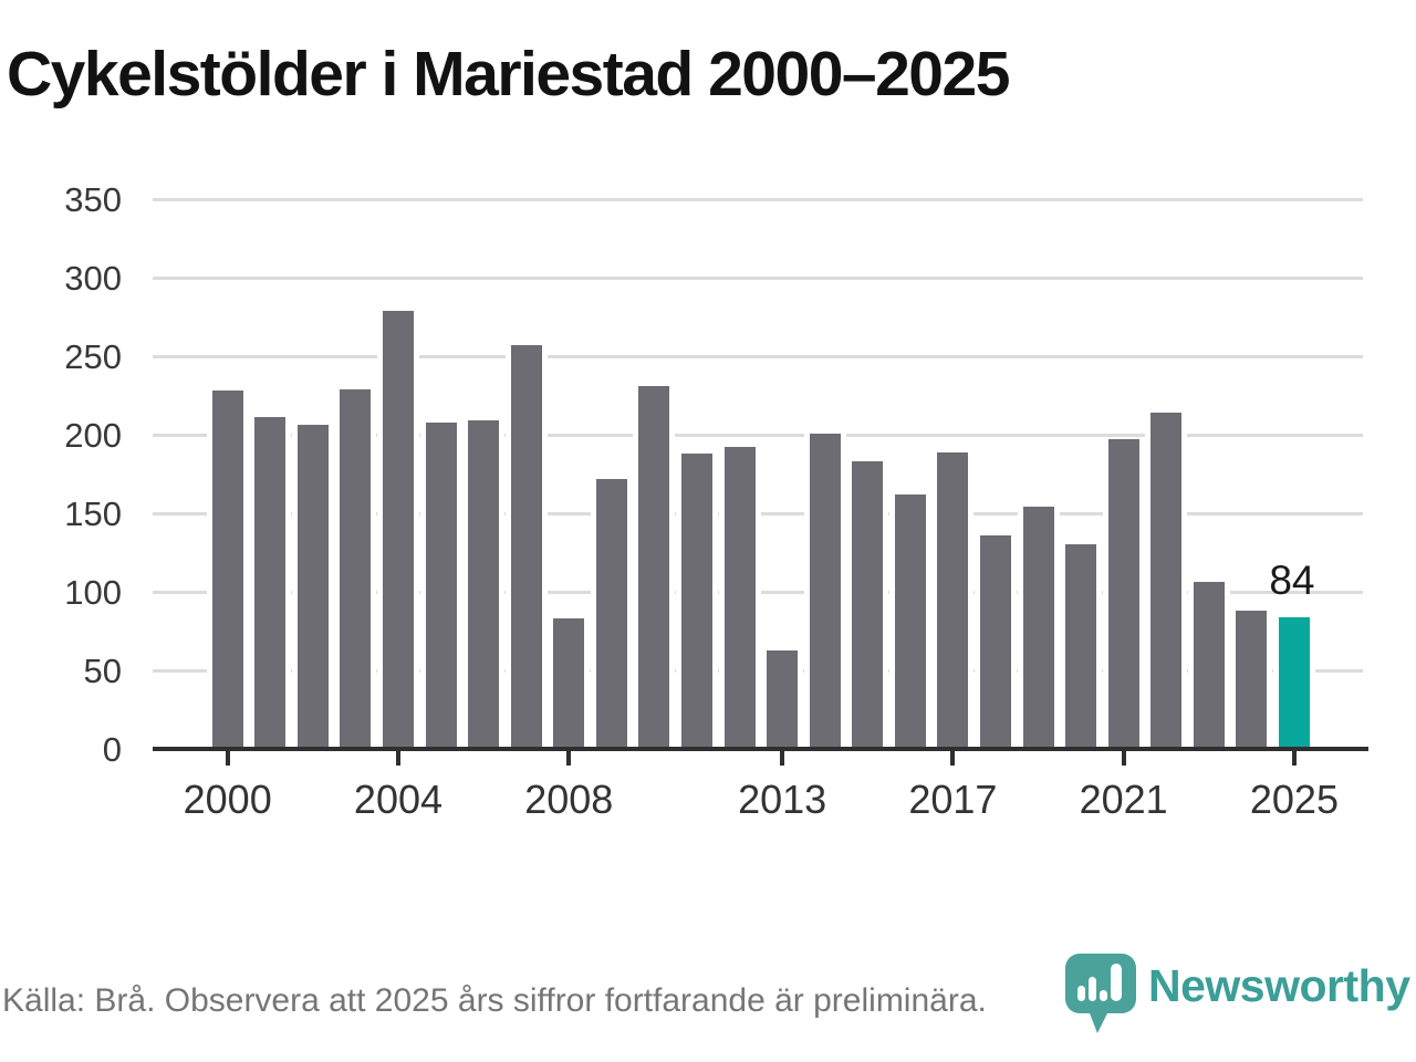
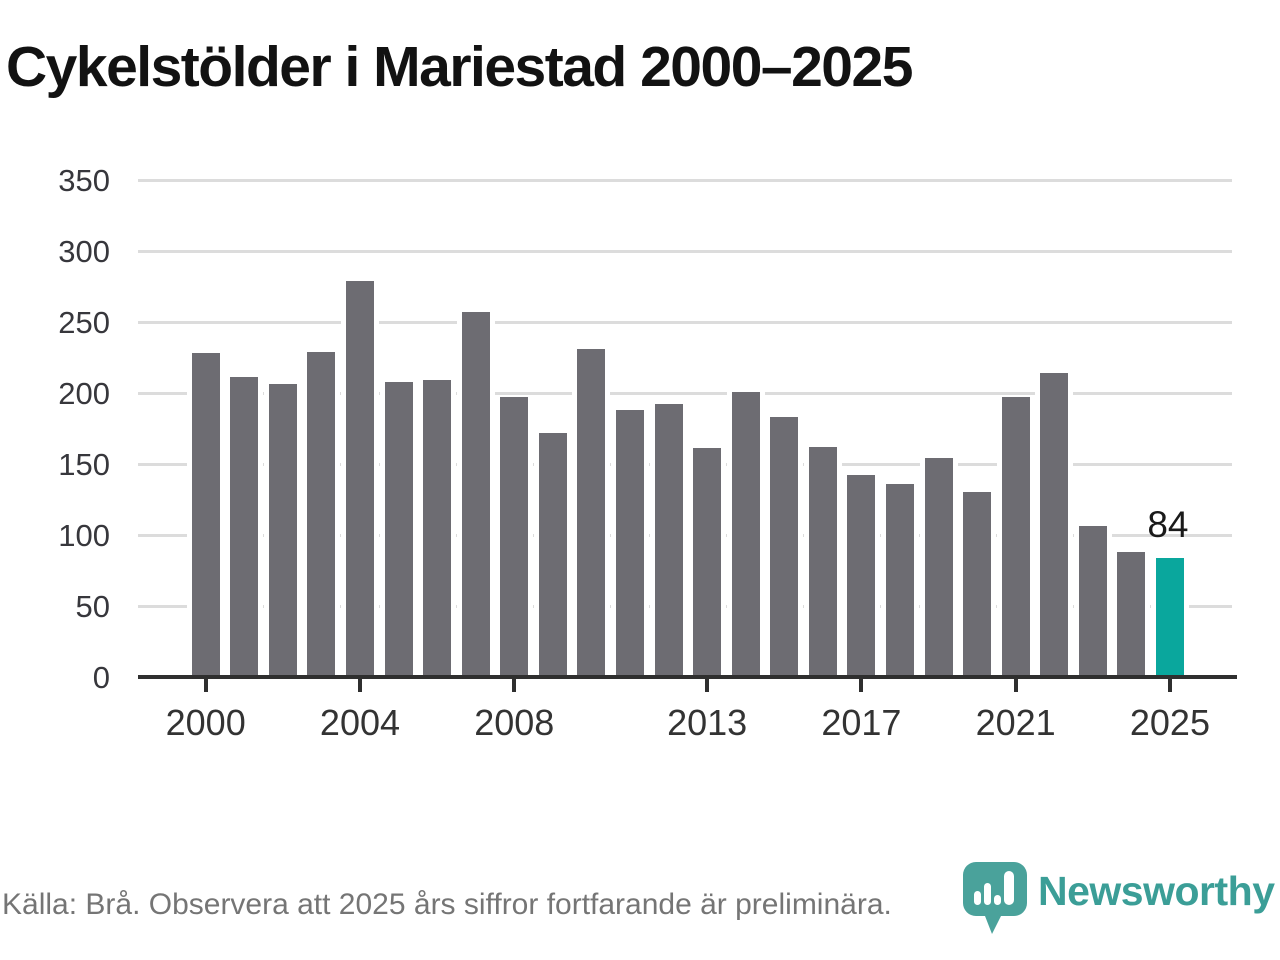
2008: 83 -> 197
2013: 63 -> 161
2017: 189 -> 142
